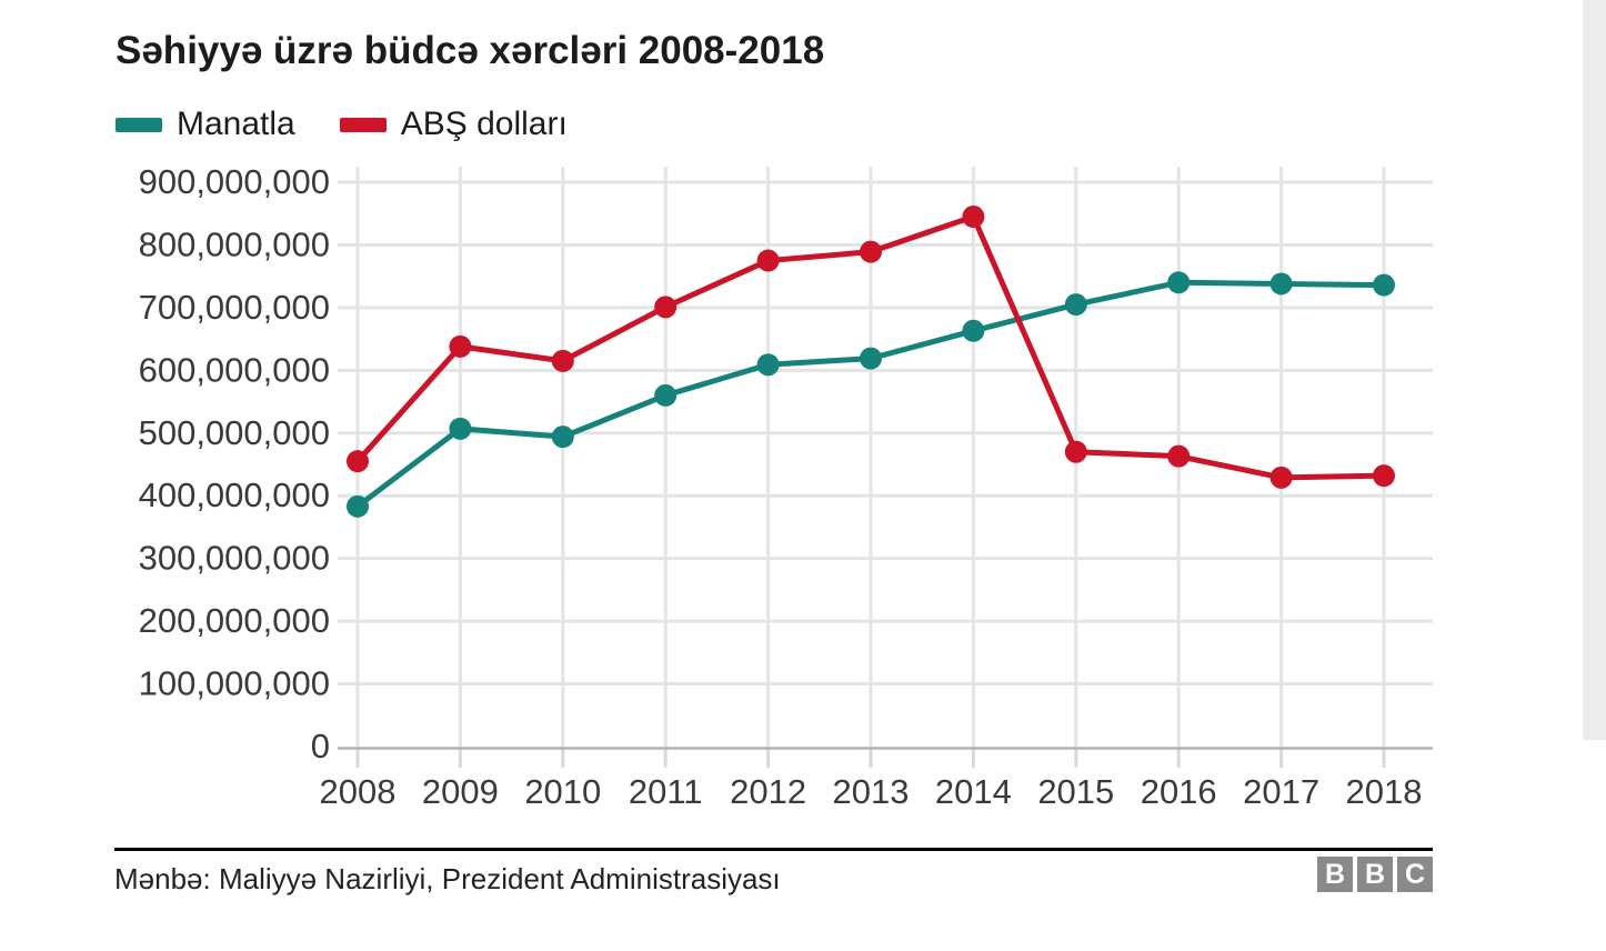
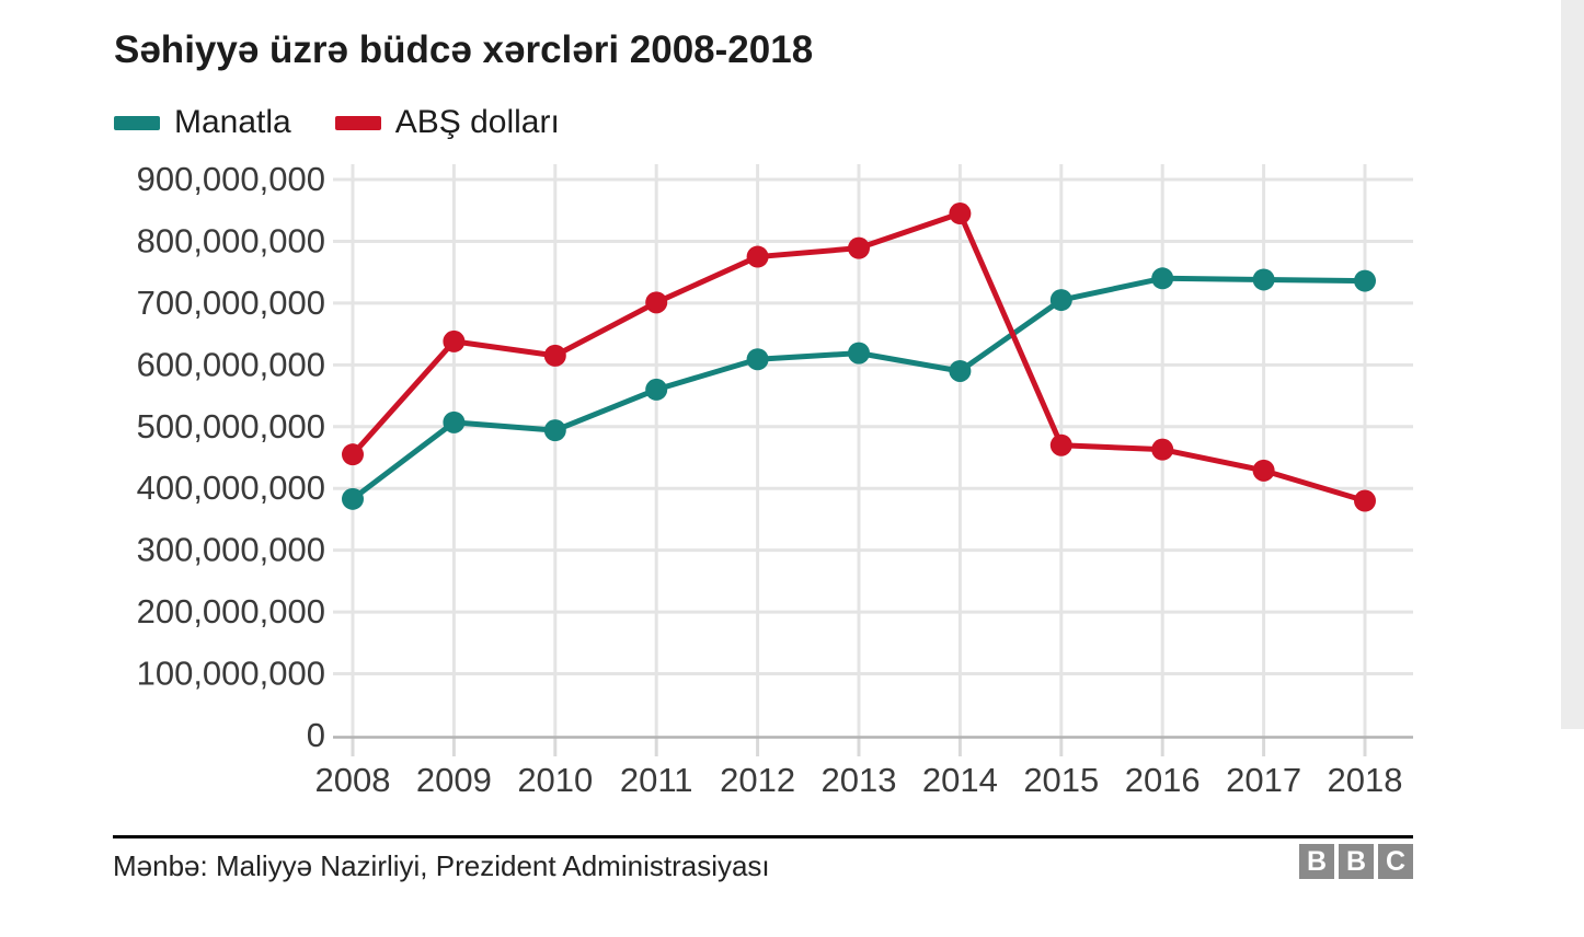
Manatla/2014: 660000000 -> 590000000
ABŞ dolları/2018: 430000000 -> 380000000
